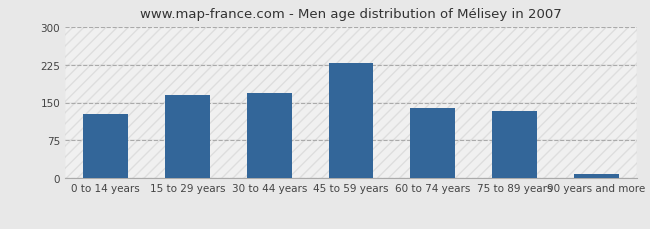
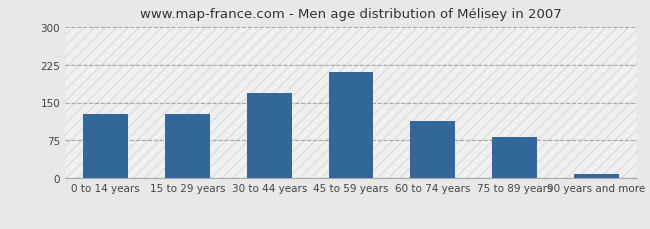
15 to 29 years: 164 -> 127
45 to 59 years: 228 -> 210
60 to 74 years: 140 -> 113
75 to 89 years: 134 -> 82
